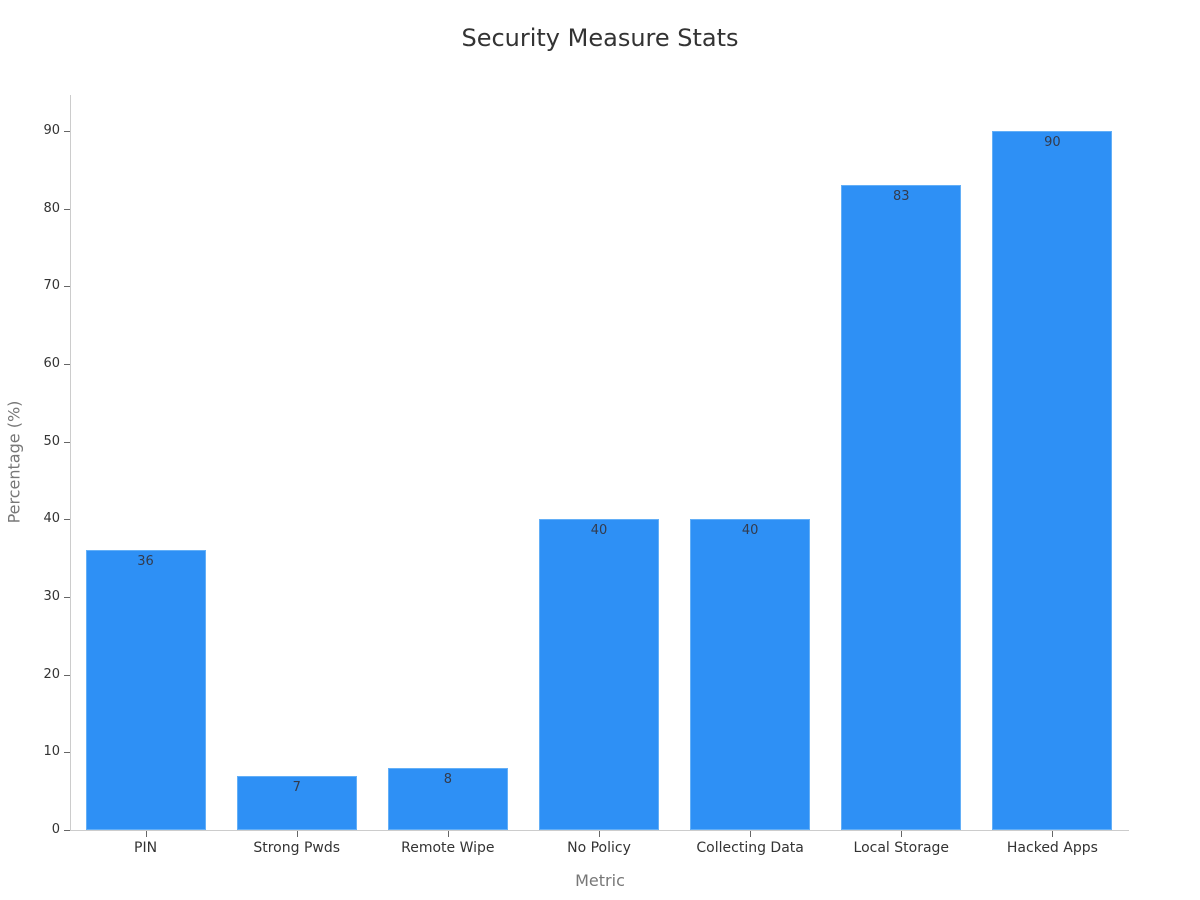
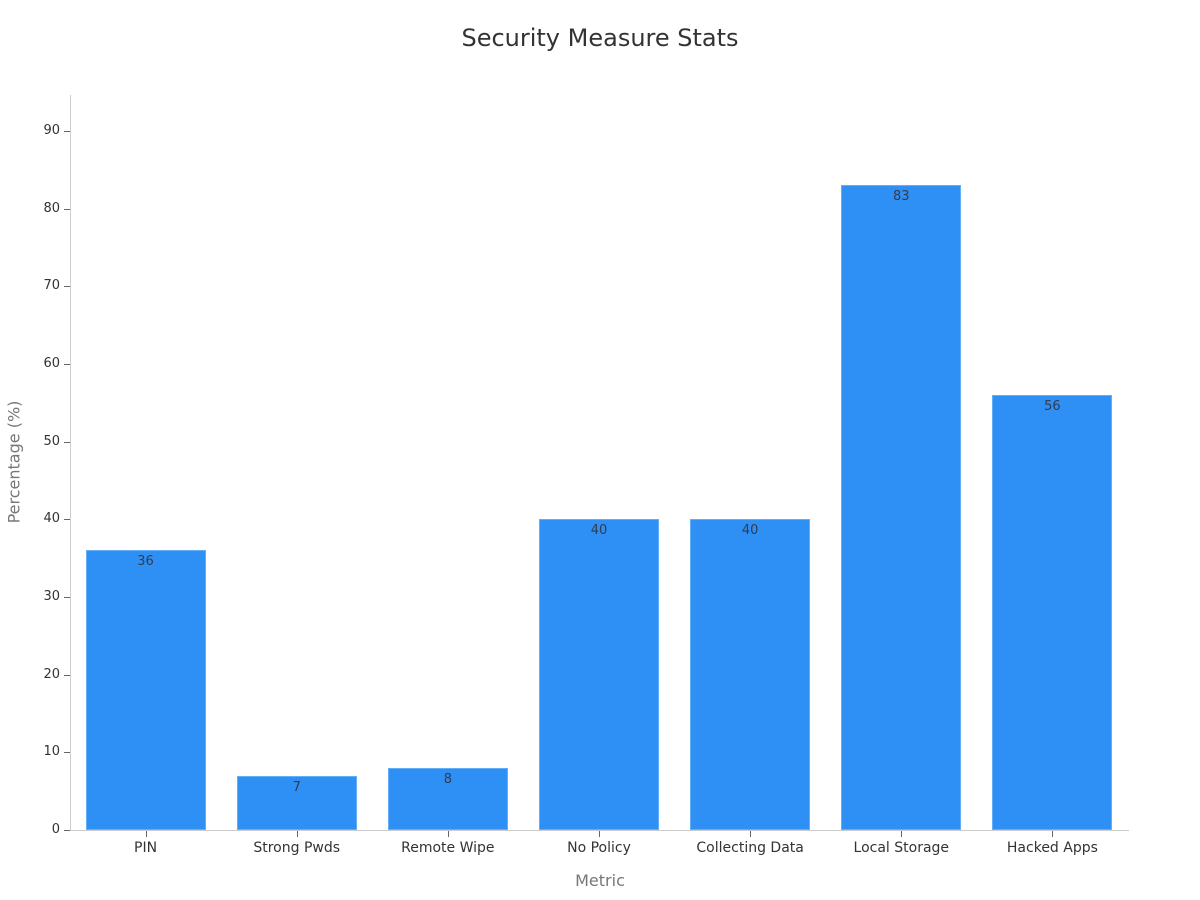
Hacked Apps: 90 -> 56
